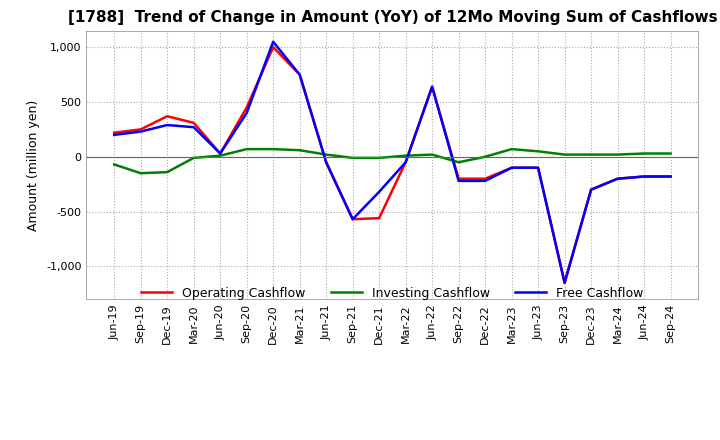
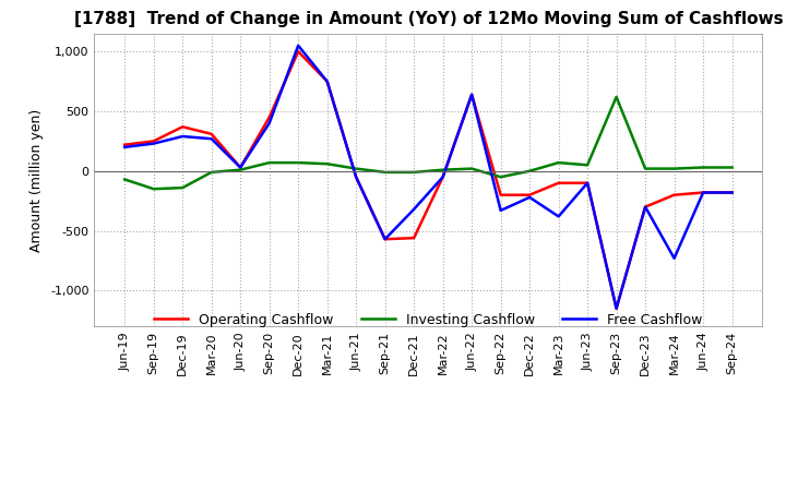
Free Cashflow/Sep-22: -220 -> -330
Free Cashflow/Mar-23: -100 -> -380
Investing Cashflow/Sep-23: 20 -> 620
Free Cashflow/Mar-24: -200 -> -730
